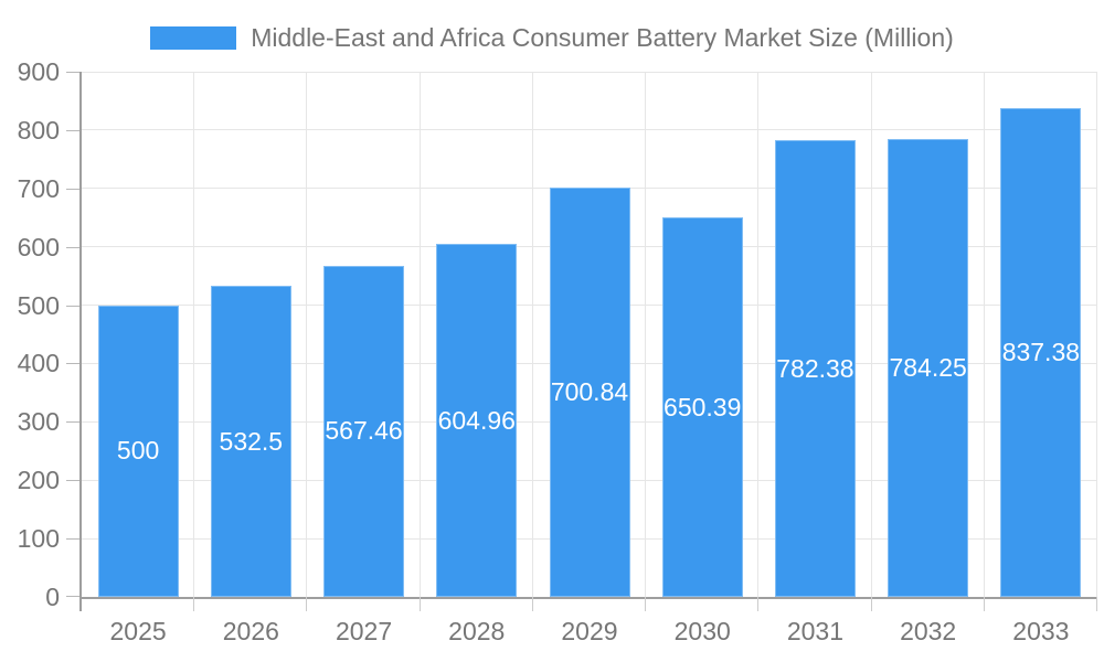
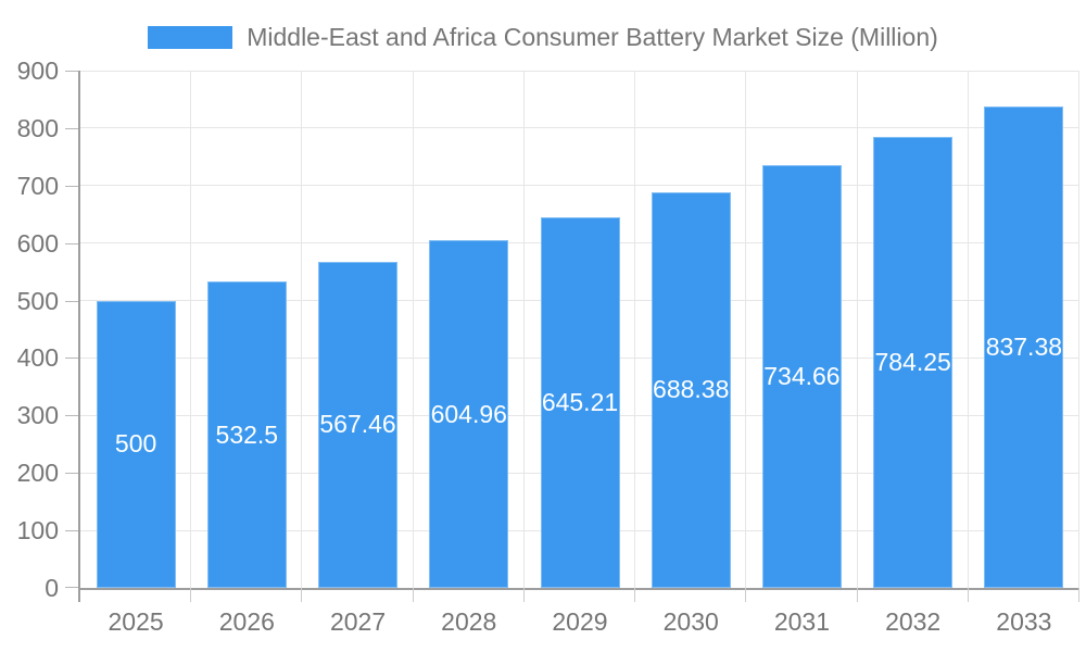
2029: 700.84 -> 645.21
2030: 650.39 -> 688.38
2031: 782.38 -> 734.66
